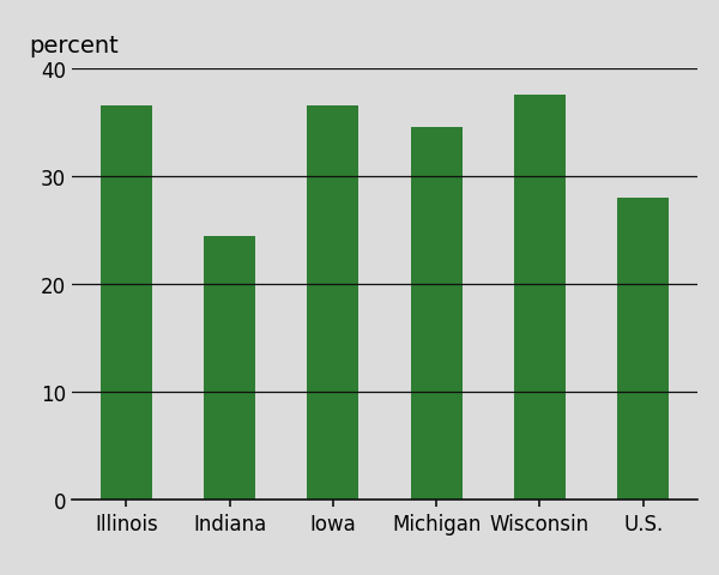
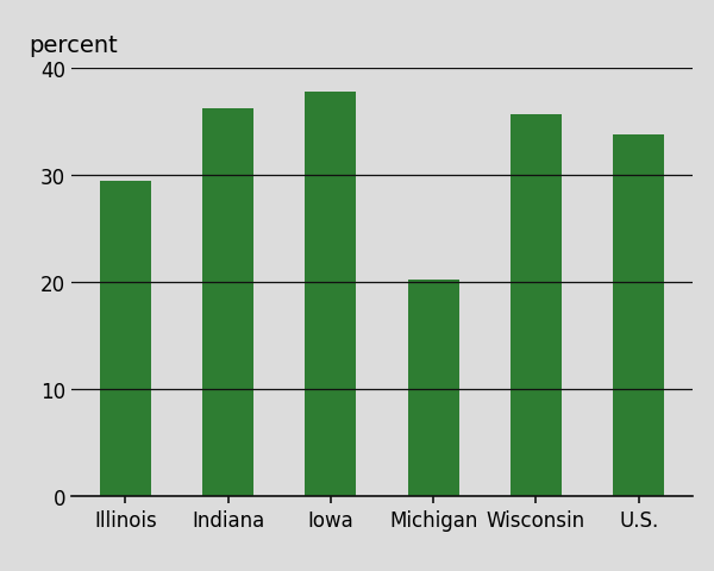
Illinois: 36.5 -> 29.4
Indiana: 24.5 -> 36.2
Iowa: 36.5 -> 37.8
Michigan: 34.5 -> 20.2
Wisconsin: 37.5 -> 35.6
U.S.: 28.0 -> 33.8
